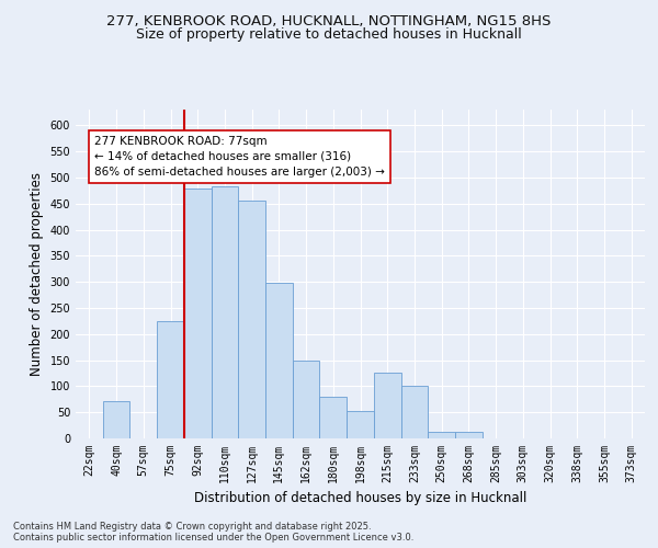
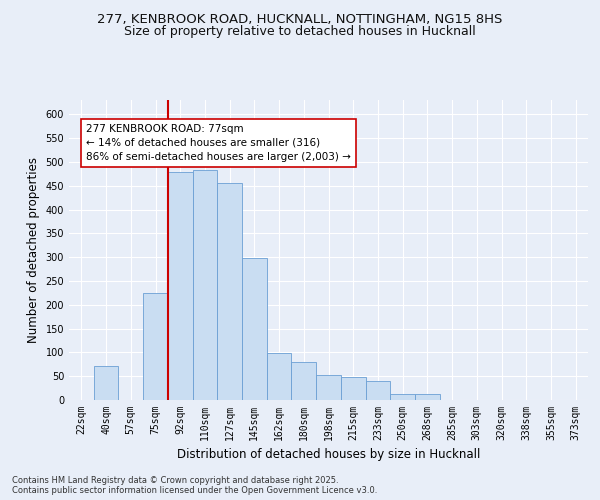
162sqm: 150 -> 98
215sqm: 125 -> 48
233sqm: 100 -> 40
